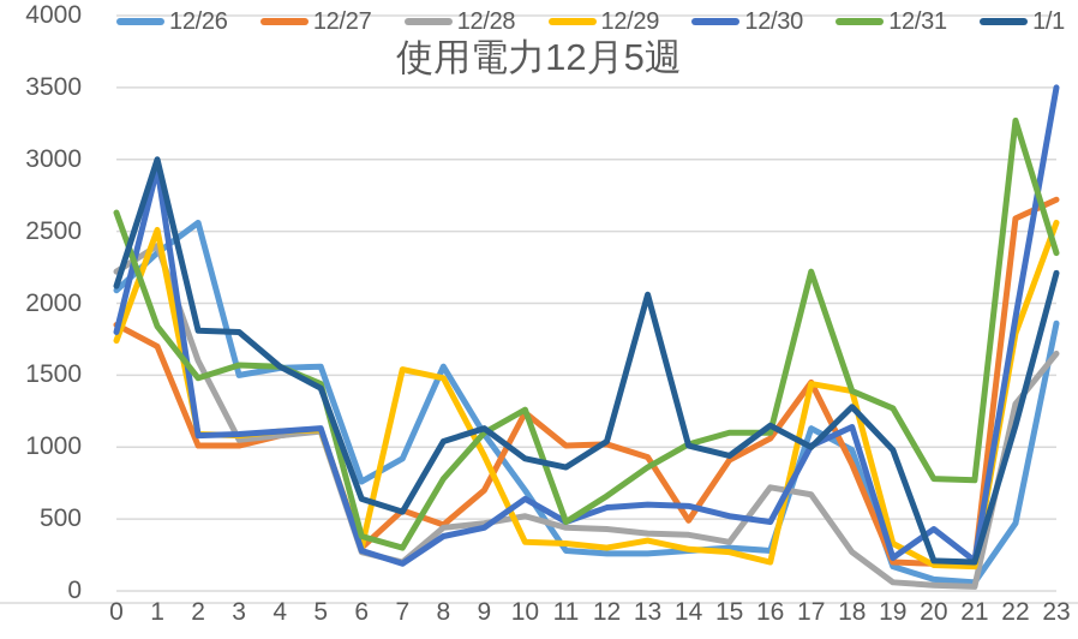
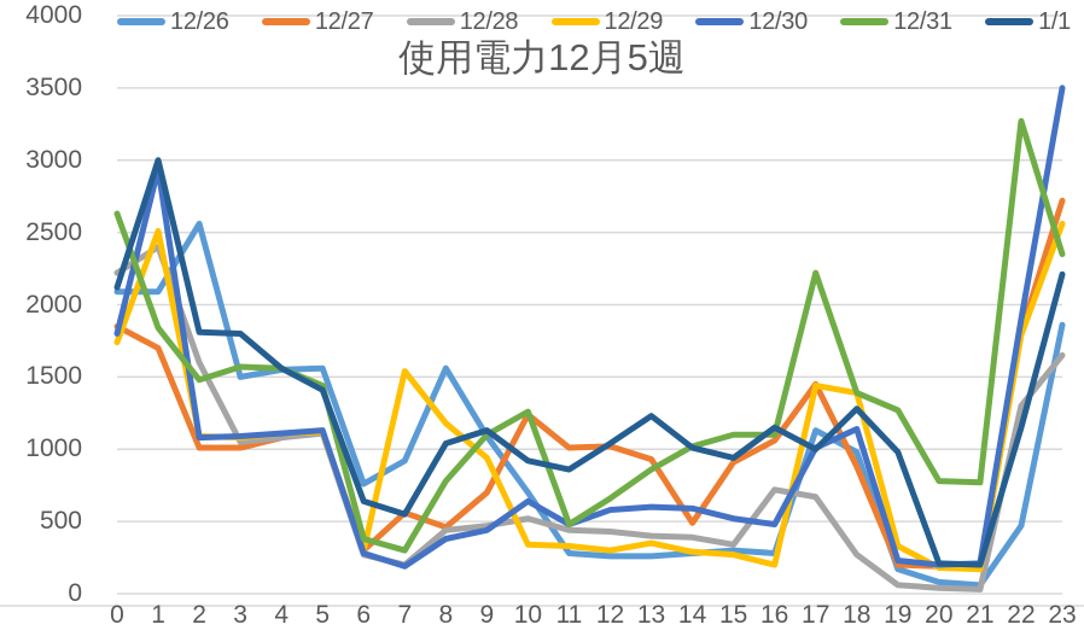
12/26/1: 2350 -> 2090
12/29/8: 1480 -> 1180
1/1/13: 2060 -> 1230
12/30/20: 430 -> 200
12/27/22: 2590 -> 1810
